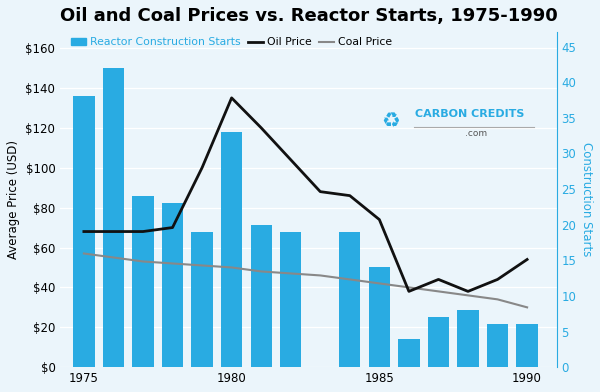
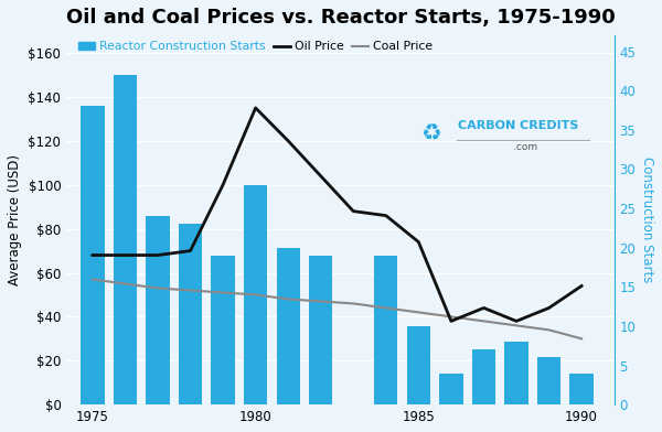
Reactor Construction Starts/1980: 33 -> 28
Reactor Construction Starts/1985: 14 -> 10
Reactor Construction Starts/1990: 6 -> 4
